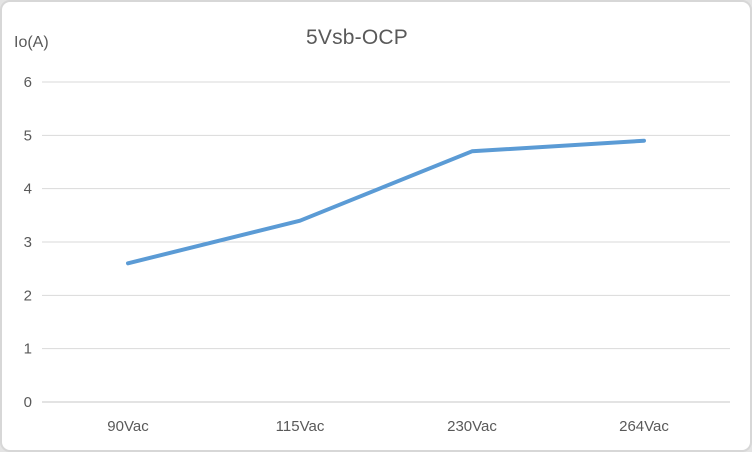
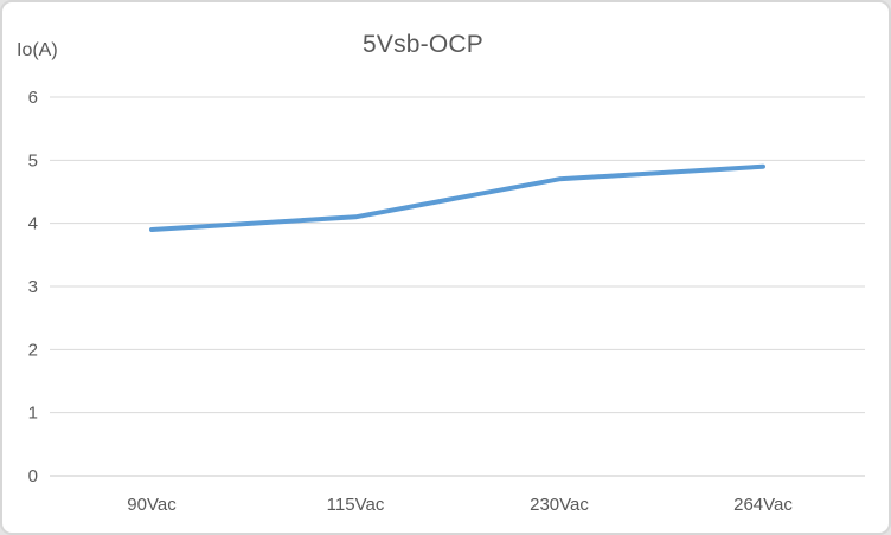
90Vac: 2.6 -> 3.9
115Vac: 3.4 -> 4.1
